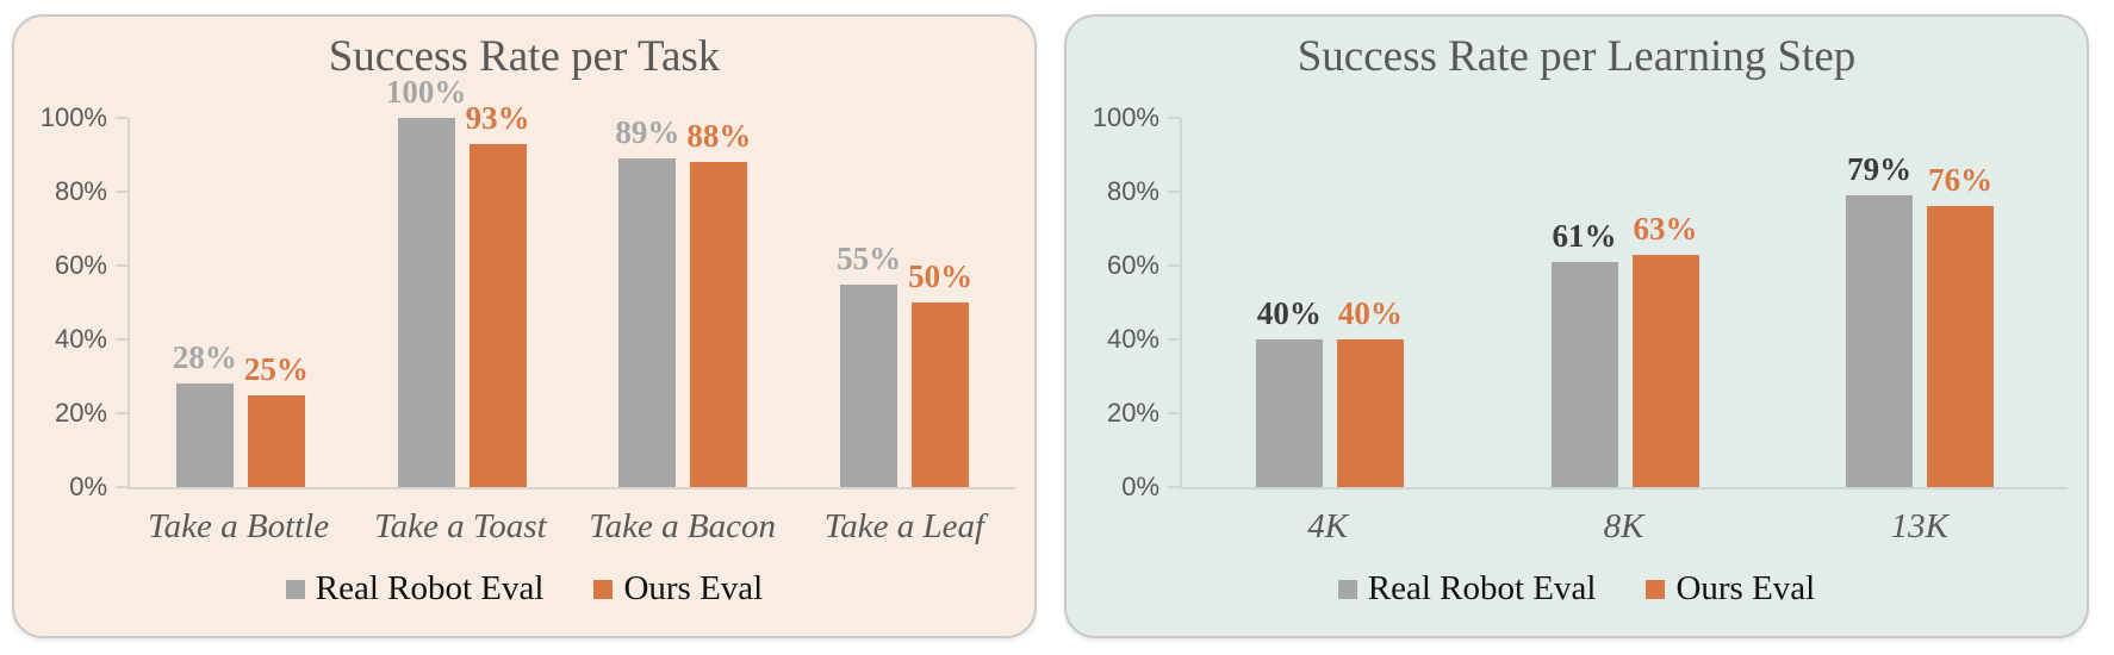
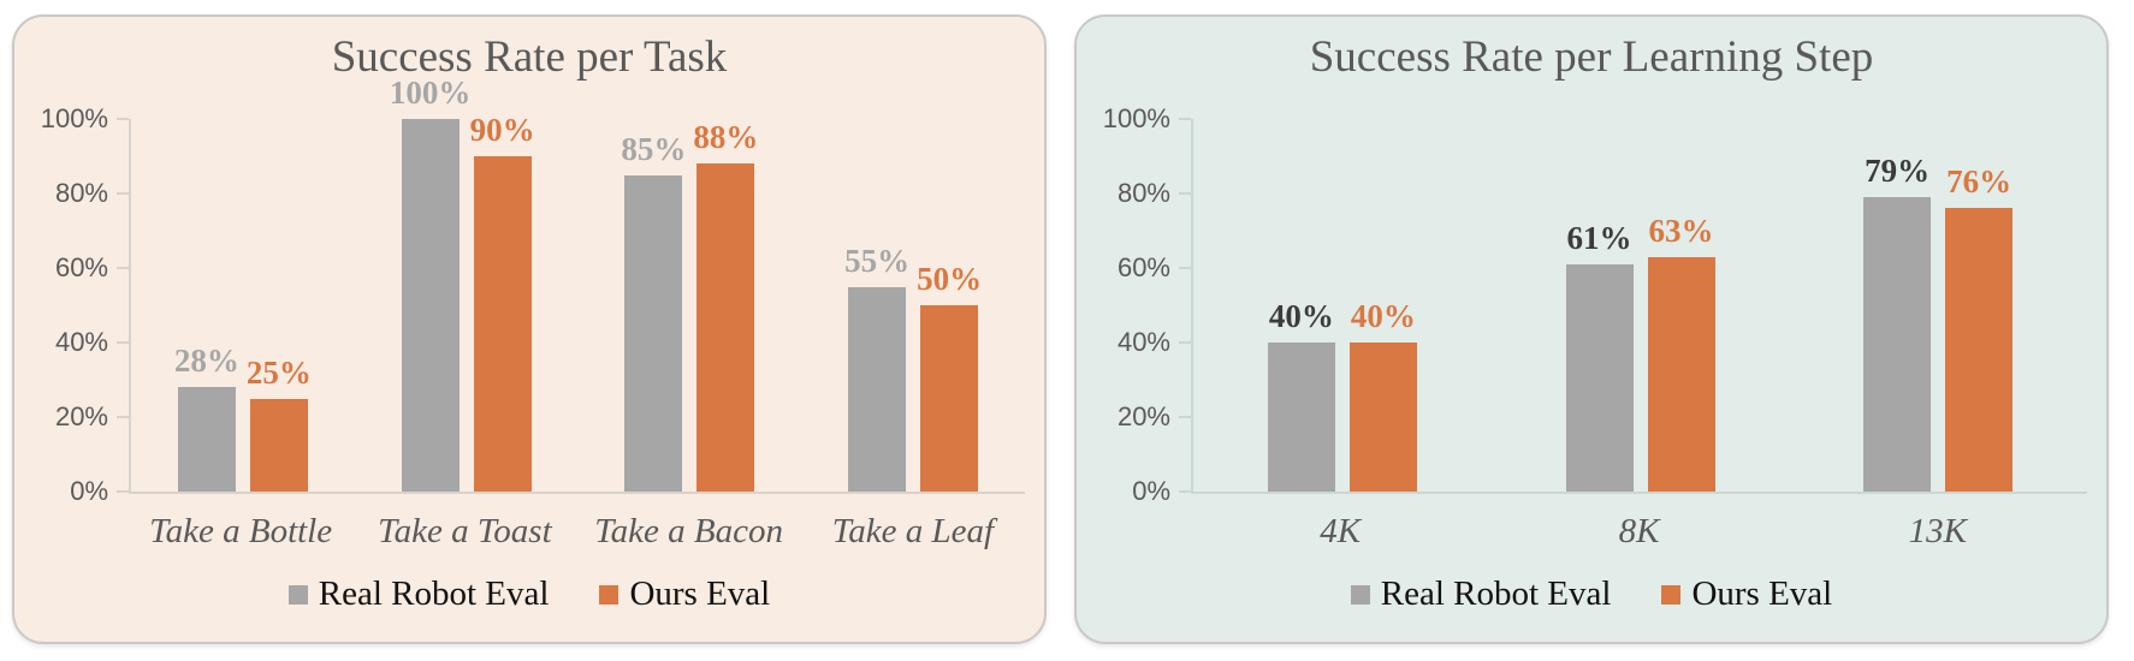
Success Rate per Task/Ours Eval/Take a Toast: 93% -> 90%
Success Rate per Task/Real Robot Eval/Take a Bacon: 89% -> 85%
